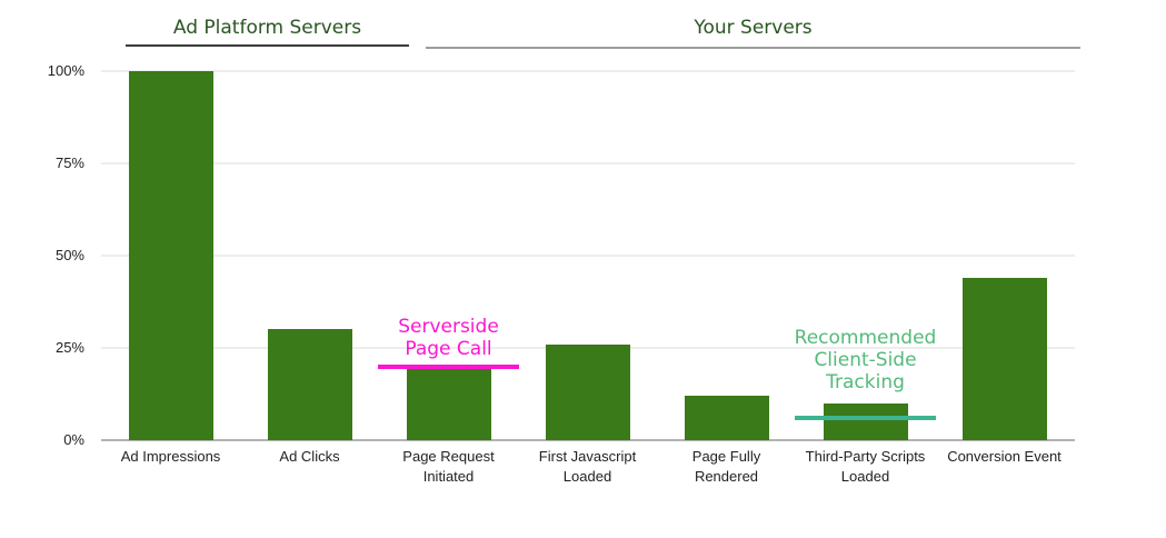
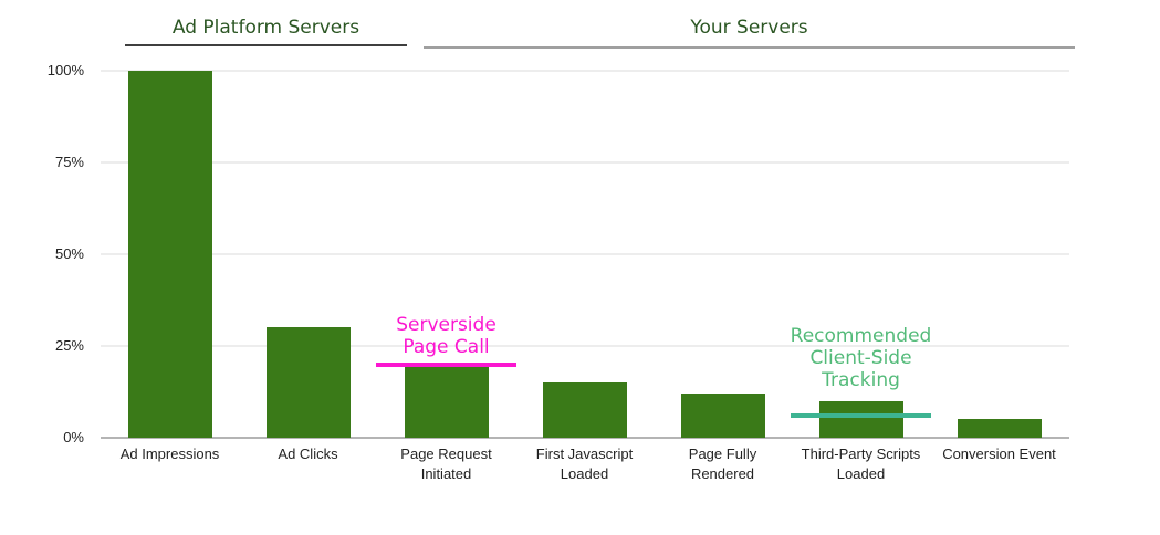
First Javascript Loaded: 26% -> 15%
Conversion Event: 44% -> 5%
